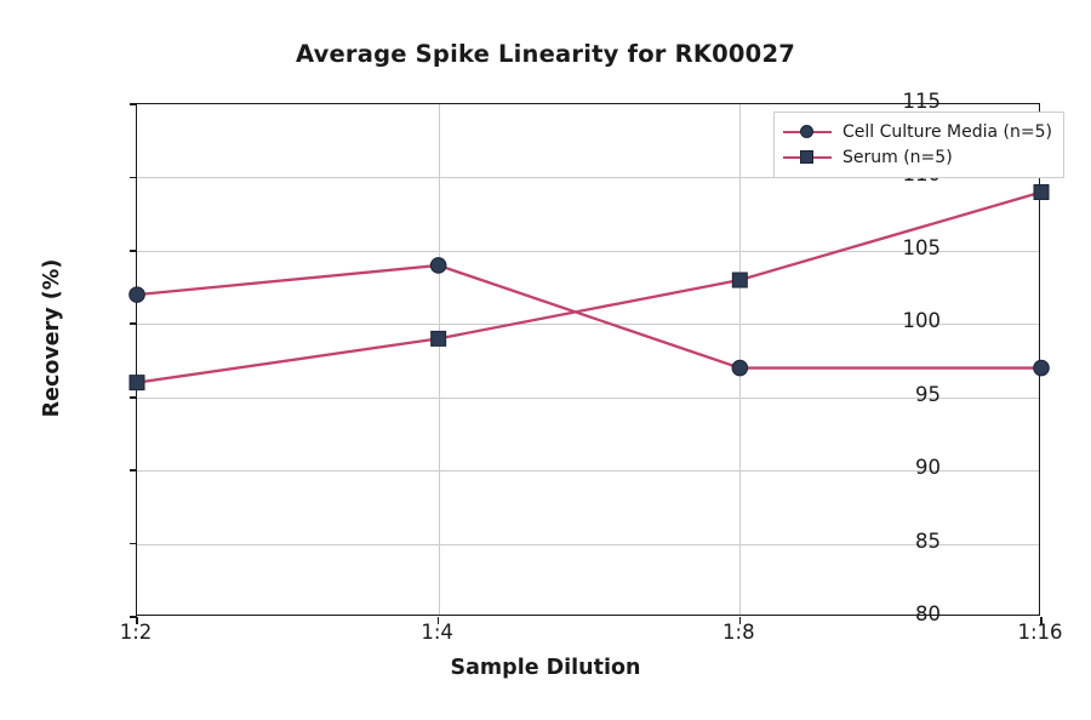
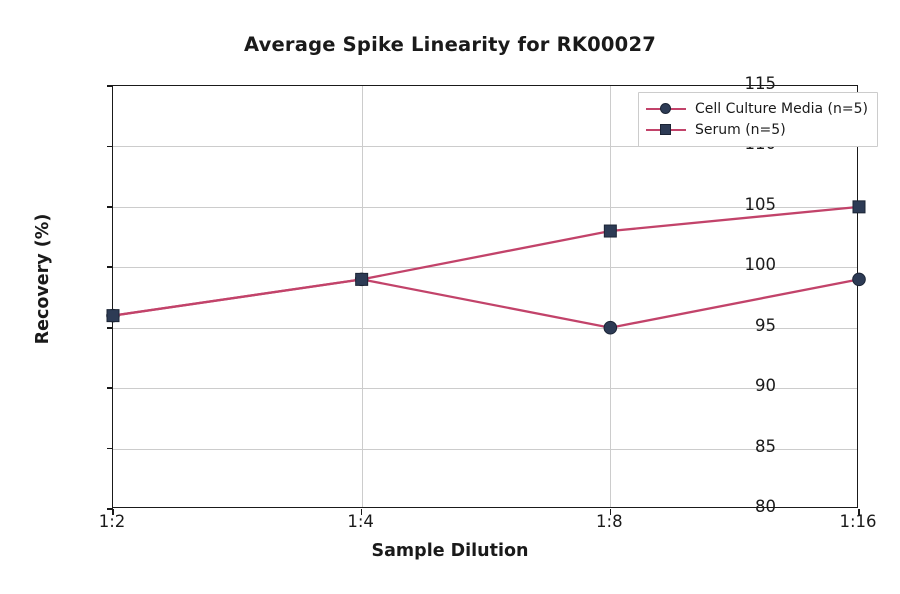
Cell Culture Media (n=5)/1:2: 102 -> 96
Cell Culture Media (n=5)/1:4: 104 -> 99
Cell Culture Media (n=5)/1:8: 97 -> 95
Cell Culture Media (n=5)/1:16: 97 -> 99
Serum (n=5)/1:16: 109 -> 105
